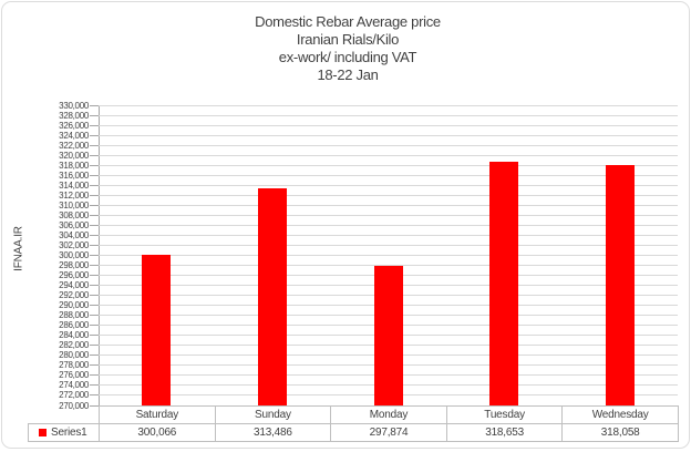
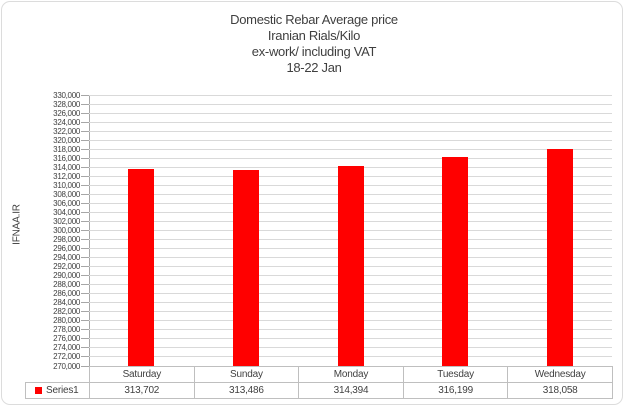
Saturday: 300,066 -> 313,702
Monday: 297,874 -> 314,394
Tuesday: 318,653 -> 316,199
